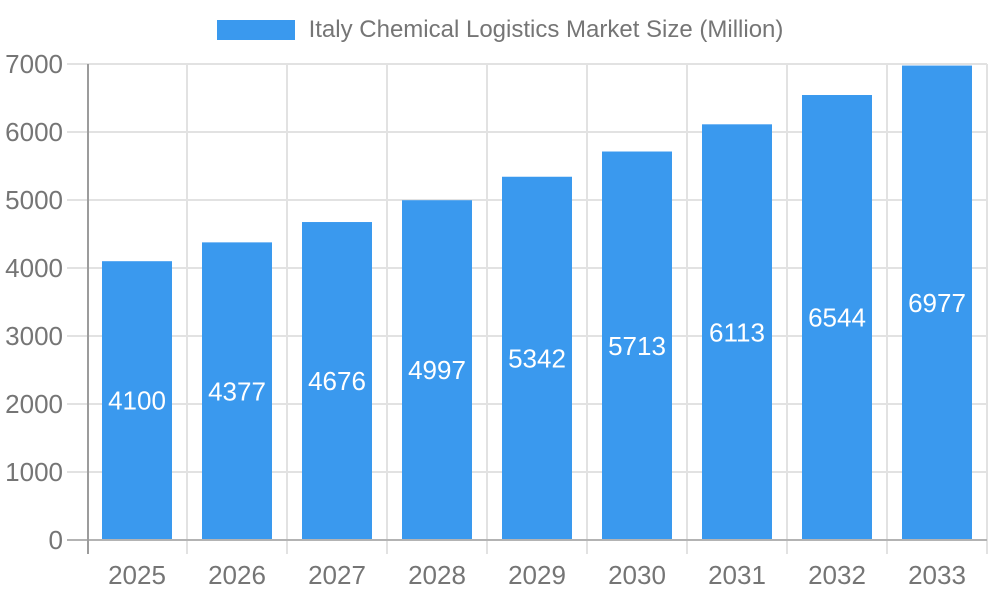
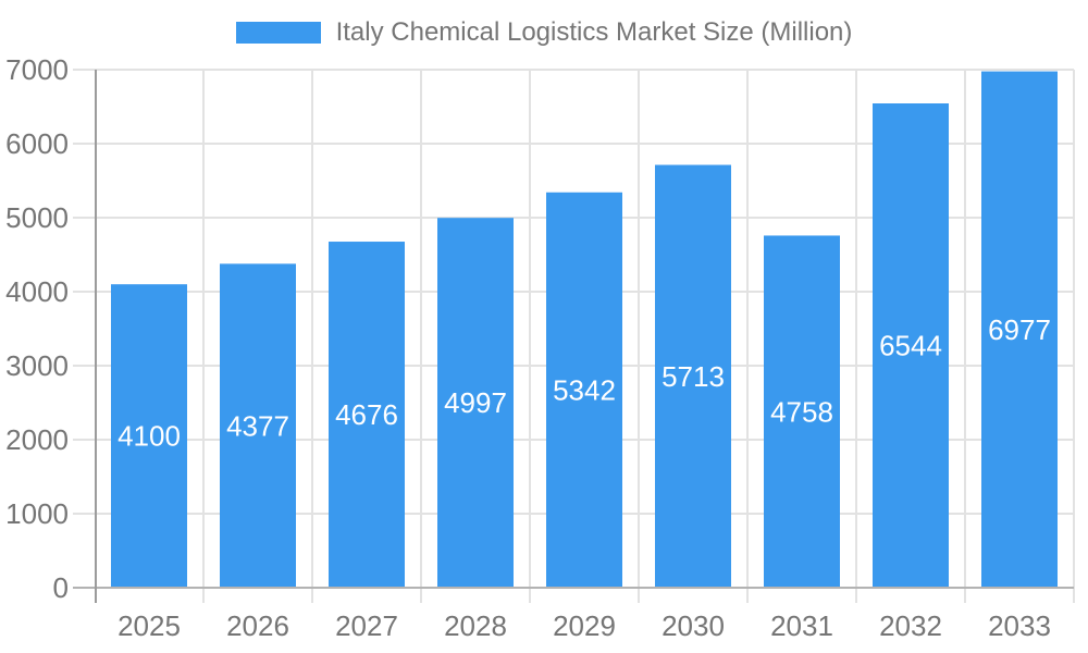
2031: 6113 -> 4758
